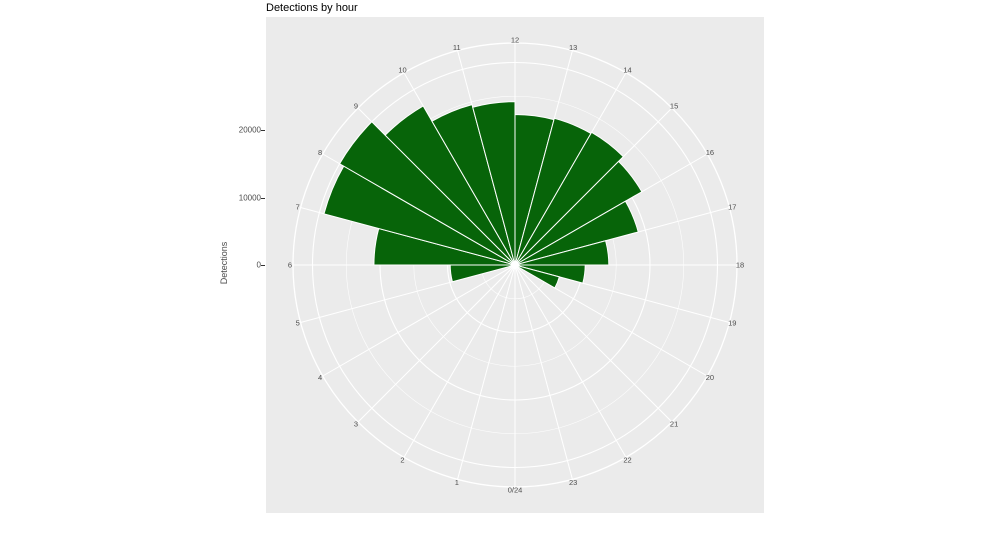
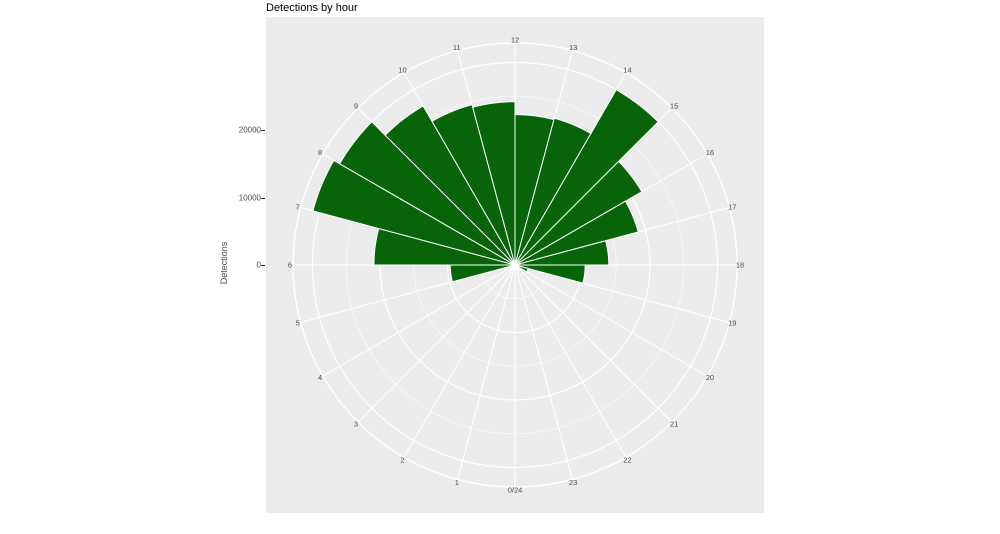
7: 29000 -> 31000
14: 23000 -> 30000
19: 7000 -> 2000
